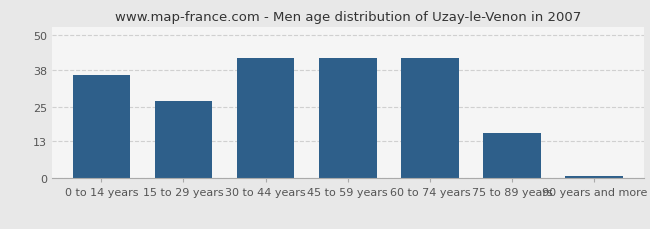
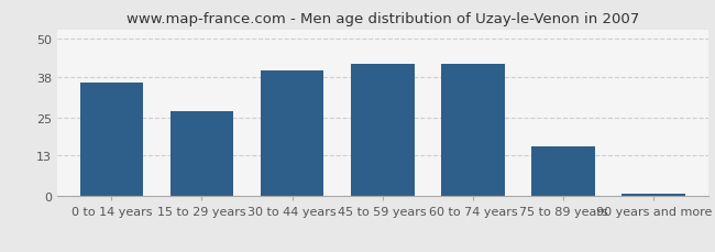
30 to 44 years: 42 -> 40
